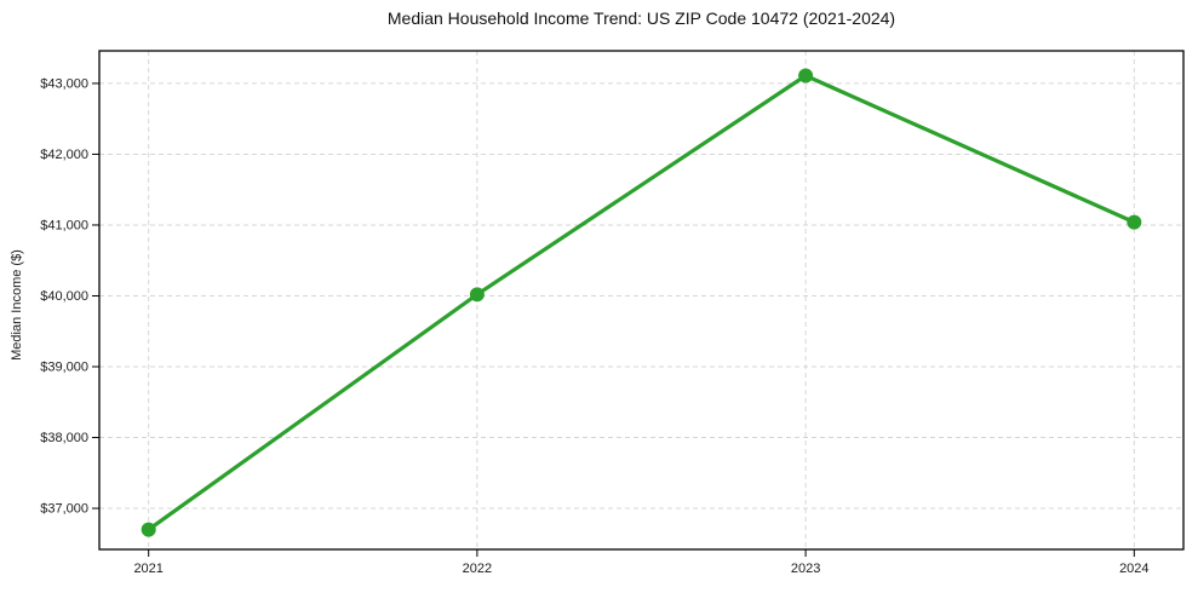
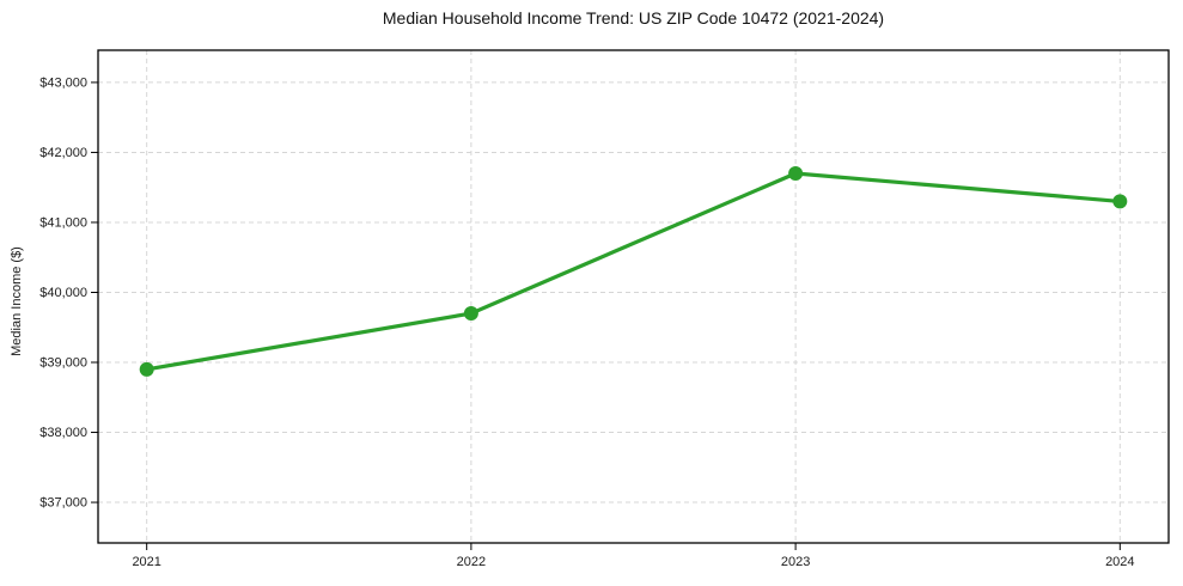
2021: $36700 -> $38900
2022: $40000 -> $39700
2023: $43100 -> $41700
2024: $41000 -> $41300
